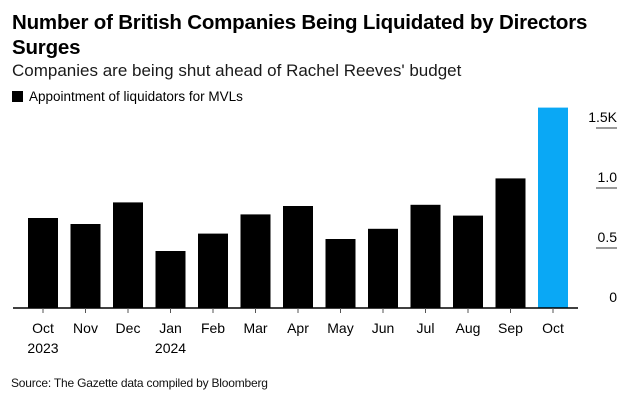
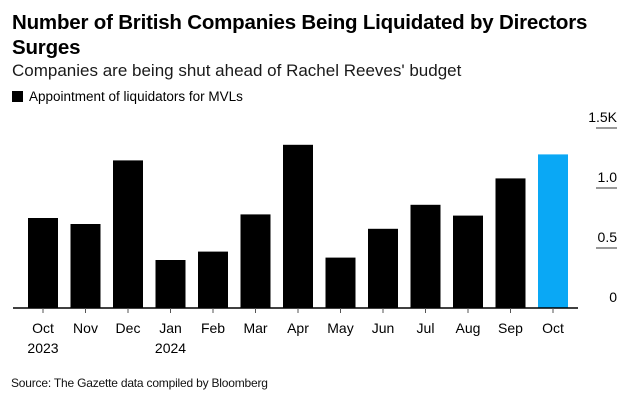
Dec: 0.88K -> 1.23K
Jan 2024: 0.47K -> 0.40K
Feb: 0.62K -> 0.47K
Apr: 0.85K -> 1.36K
May: 0.57K -> 0.42K
Oct: 1.67K -> 1.28K
